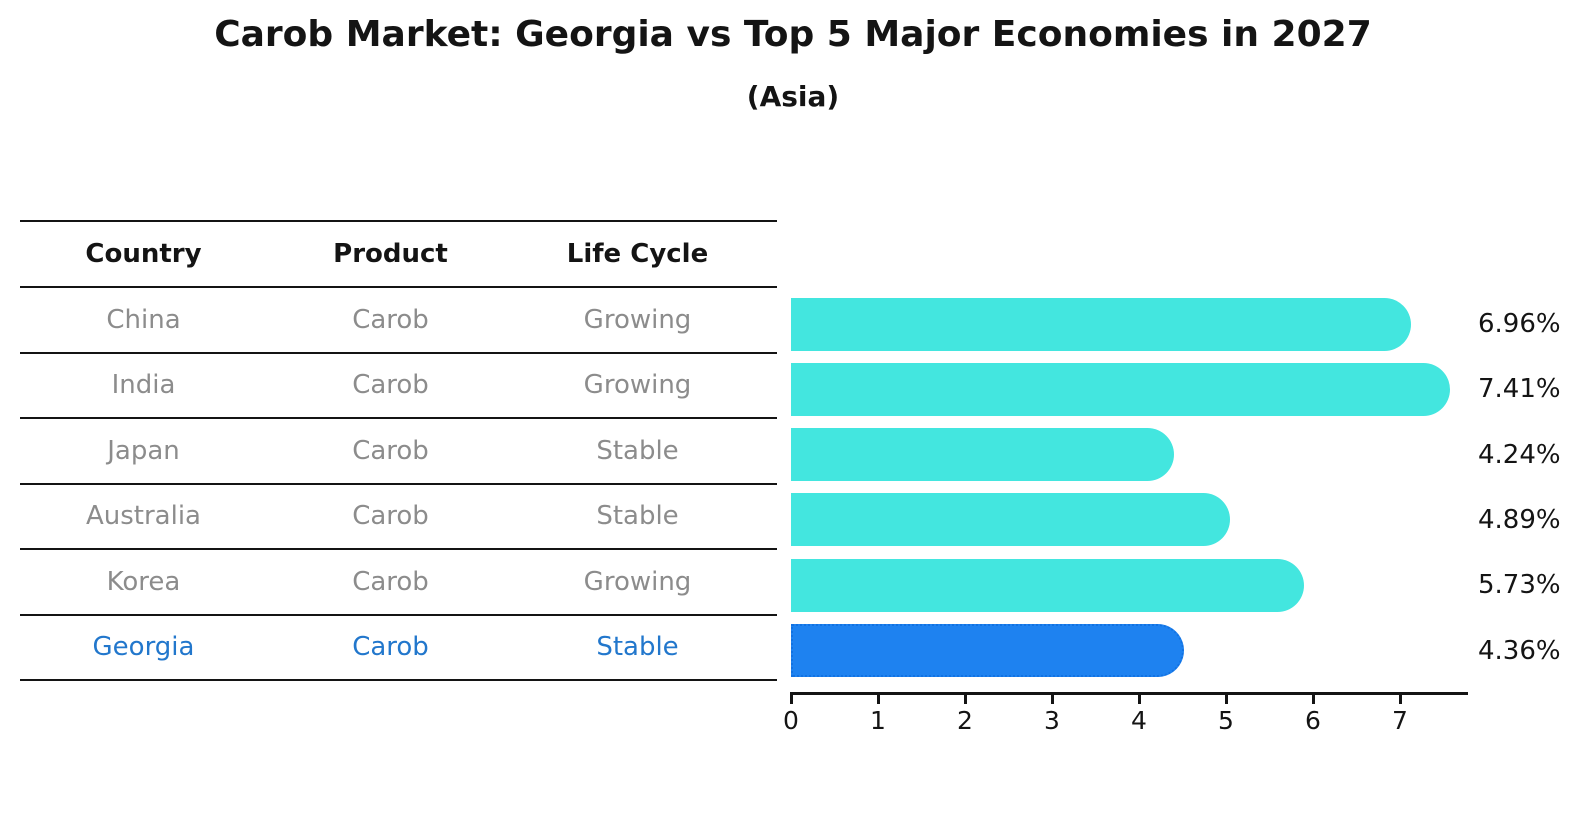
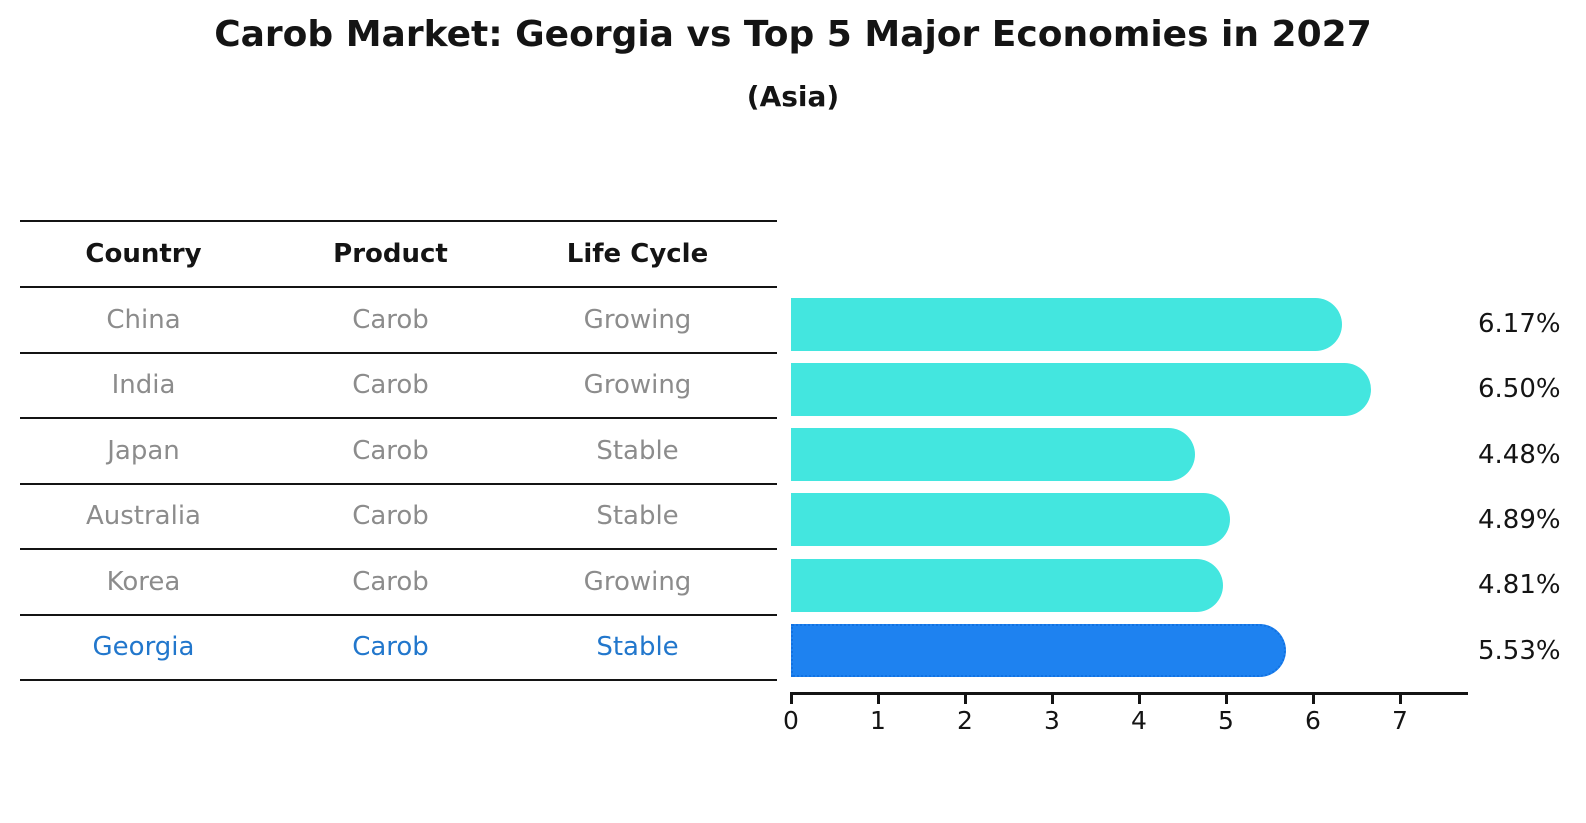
China: 6.96% -> 6.17%
India: 7.41% -> 6.50%
Japan: 4.24% -> 4.48%
Korea: 5.73% -> 4.81%
Georgia: 4.36% -> 5.53%
